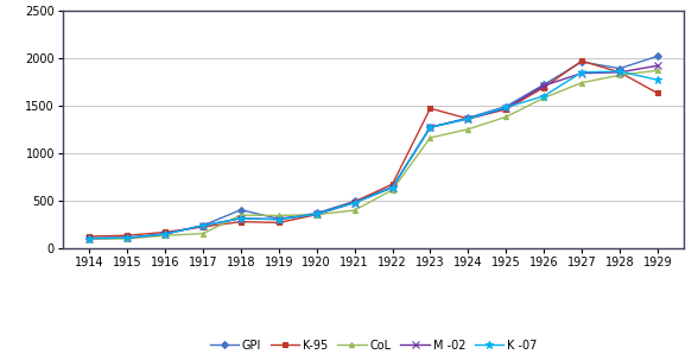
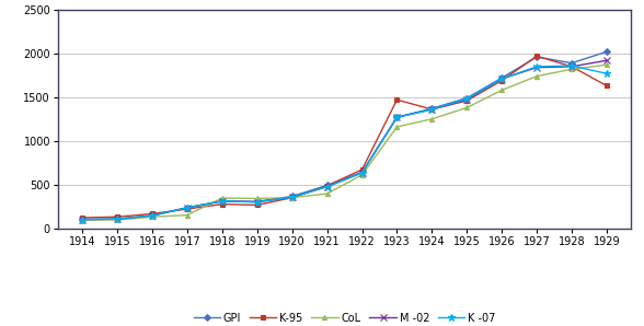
GPI/1918: 400 -> 310
K -07/1926: 1600 -> 1710
